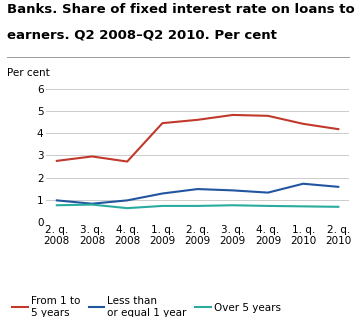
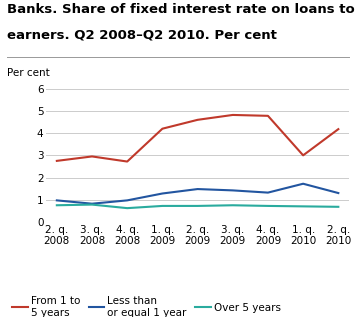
From 1 to 5 years/1. q. 2009: 4.45 -> 4.20
From 1 to 5 years/1. q. 2010: 4.42 -> 3.00
Less than or equal 1 year/2. q. 2010: 1.58 -> 1.30
